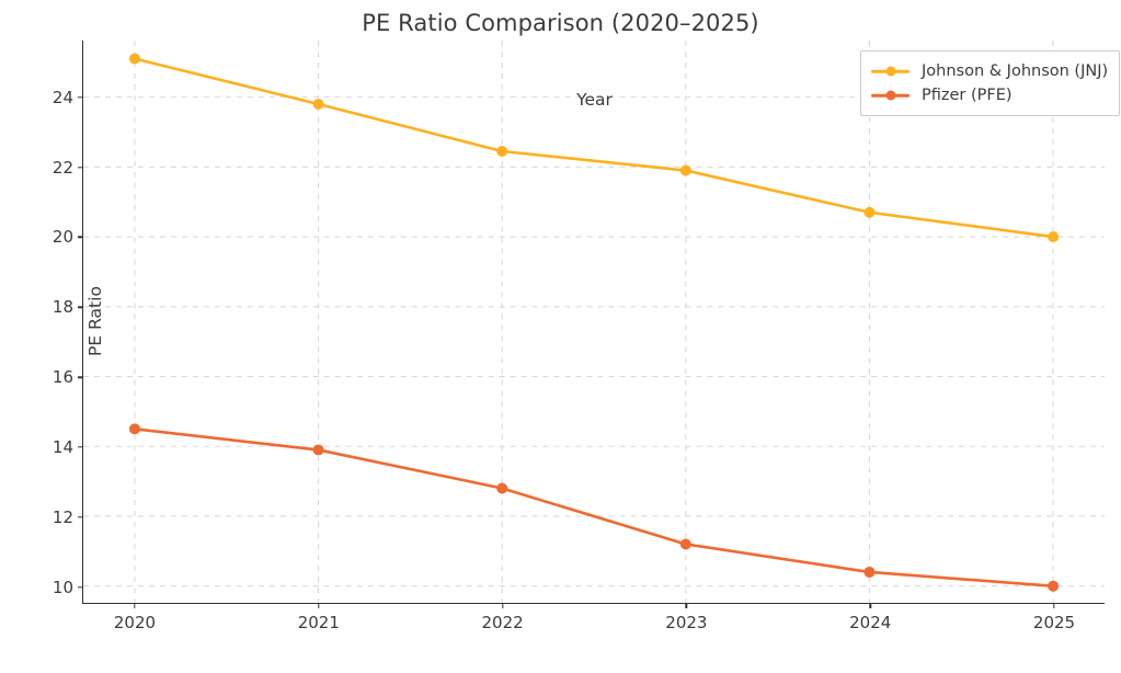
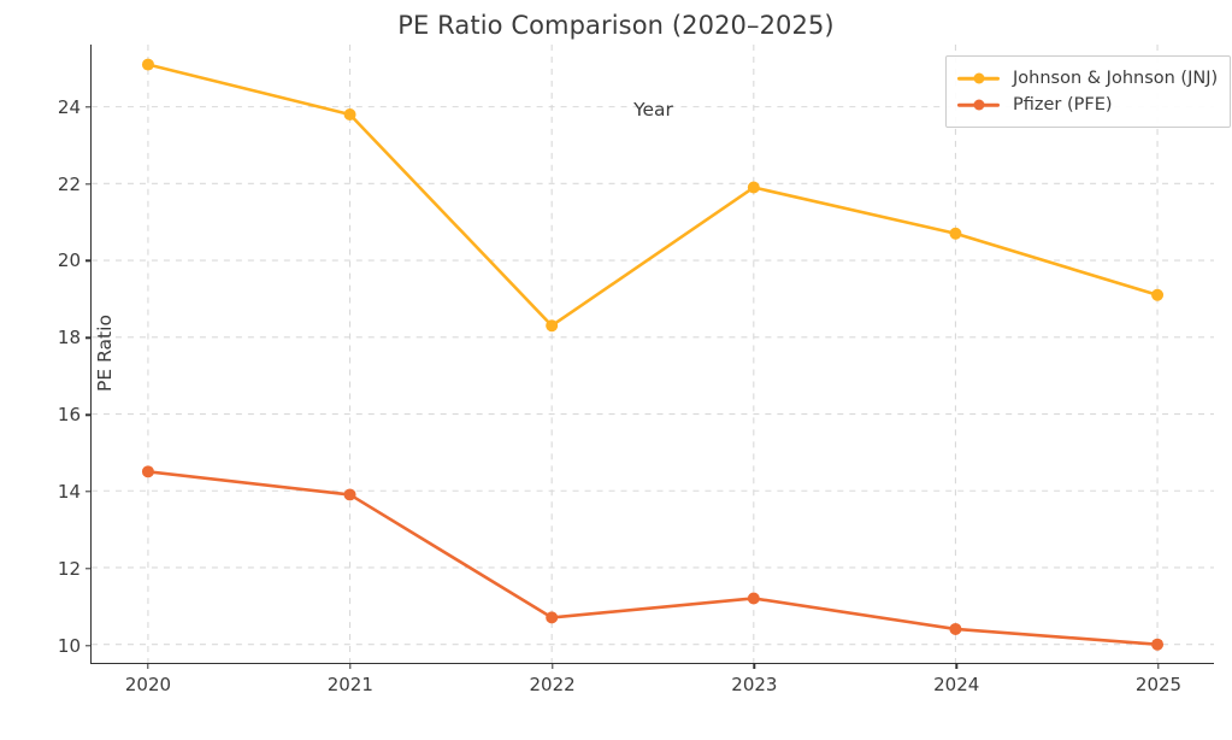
Johnson & Johnson (JNJ)/2022: 22.4 -> 18.3
Pfizer (PFE)/2022: 12.8 -> 10.7
Johnson & Johnson (JNJ)/2025: 20.0 -> 19.1
